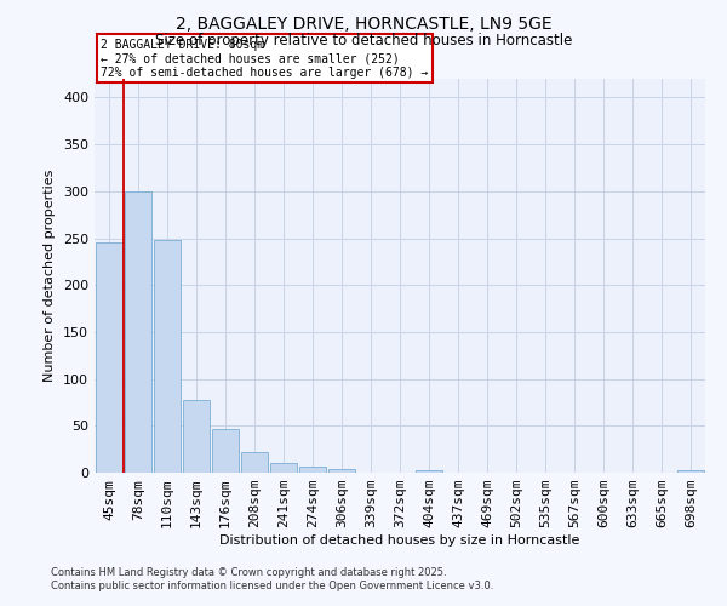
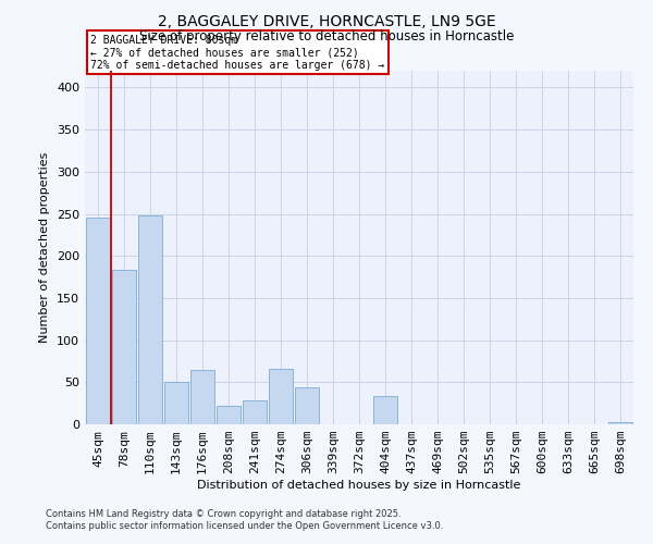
78sqm: 300 -> 184
143sqm: 78 -> 50
176sqm: 46 -> 64
241sqm: 10 -> 28
274sqm: 7 -> 66
306sqm: 4 -> 44
404sqm: 3 -> 34
